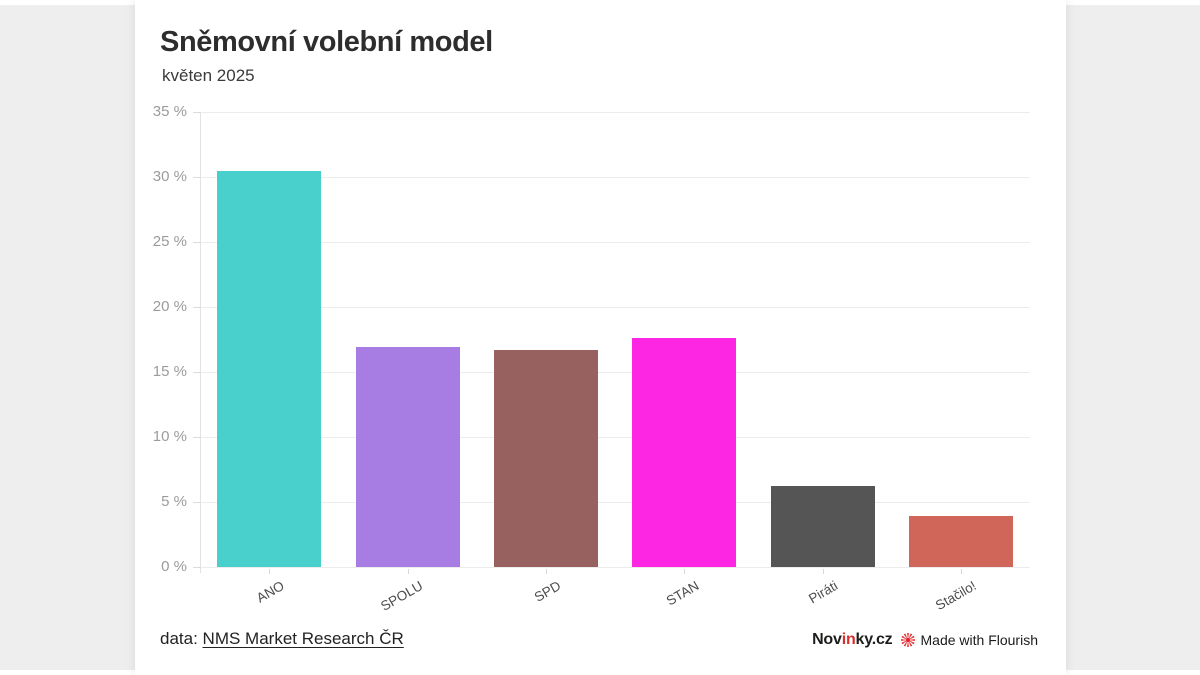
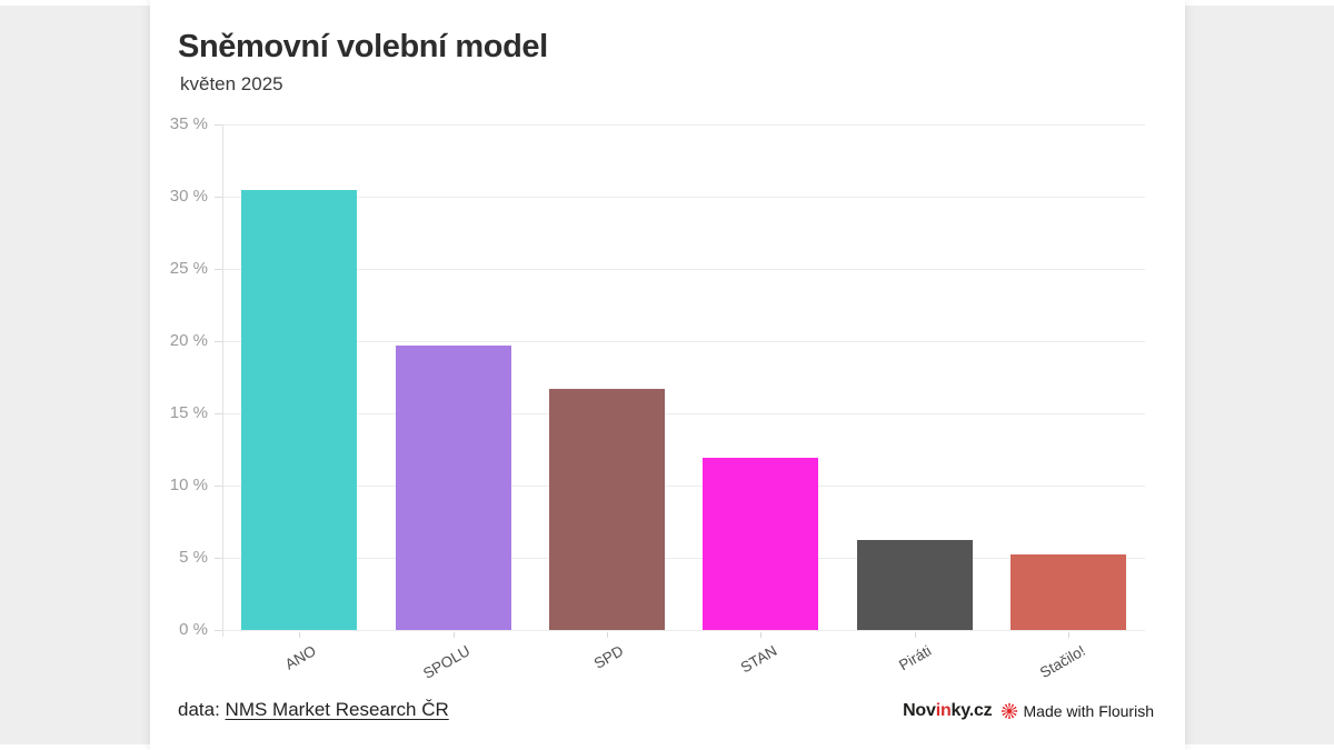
SPOLU: 16.9% -> 19.7%
STAN: 17.6% -> 11.9%
Stačilo!: 3.9% -> 5.2%
